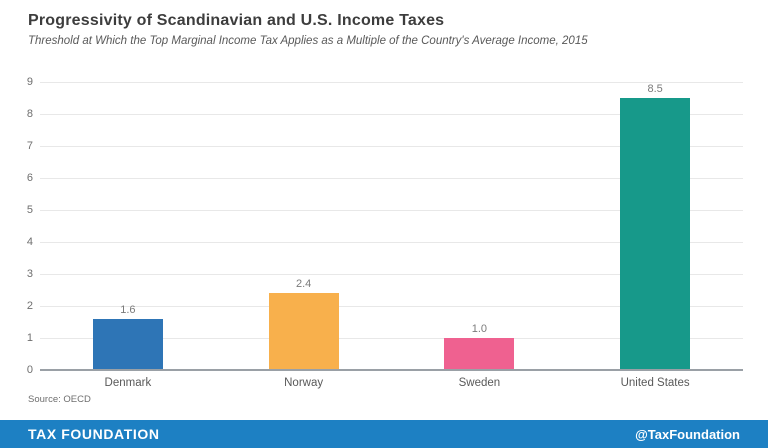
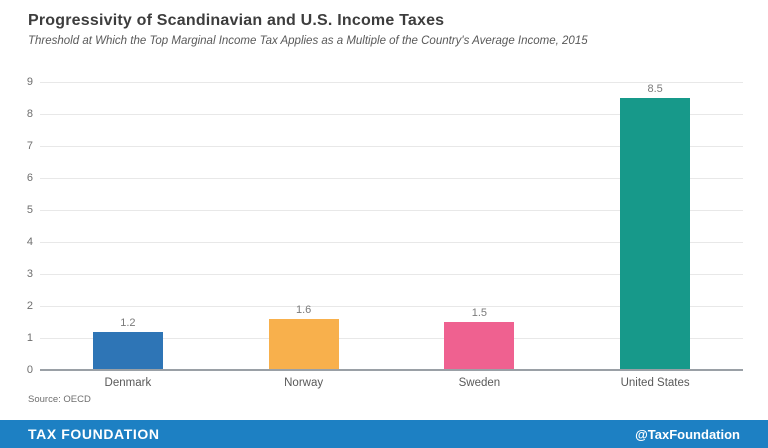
Denmark: 1.6 -> 1.2
Norway: 2.4 -> 1.6
Sweden: 1.0 -> 1.5
